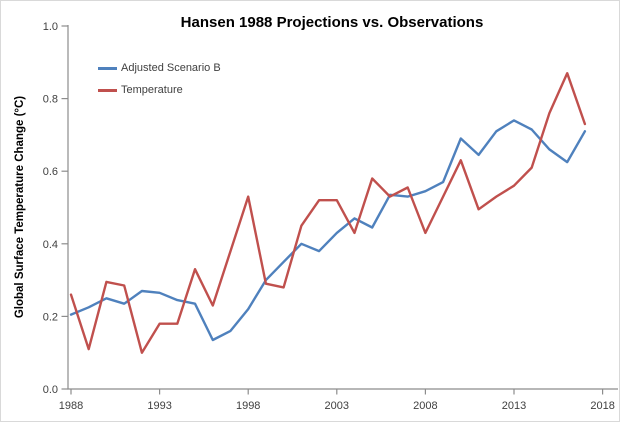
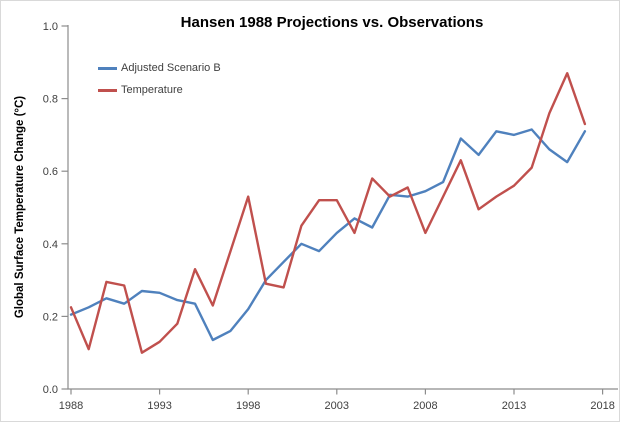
Temperature/1988: 0.26 -> 0.23
Temperature/1993: 0.18 -> 0.13
Adjusted Scenario B/2013: 0.74 -> 0.70
